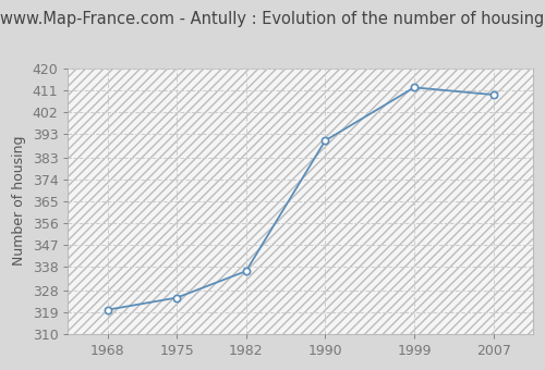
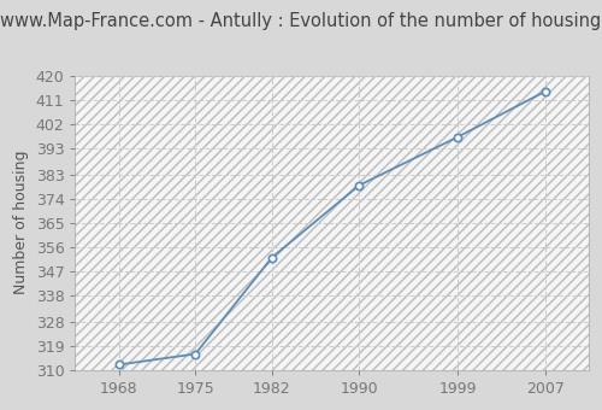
1968: 320 -> 312
1975: 325 -> 316
1982: 336 -> 352
1990: 390 -> 379
1999: 412 -> 397
2007: 409 -> 414
